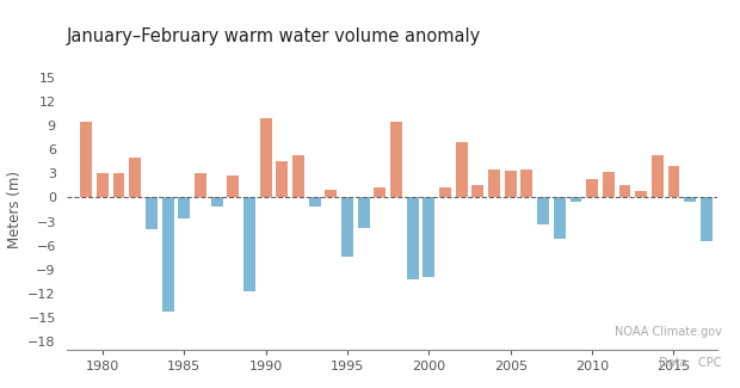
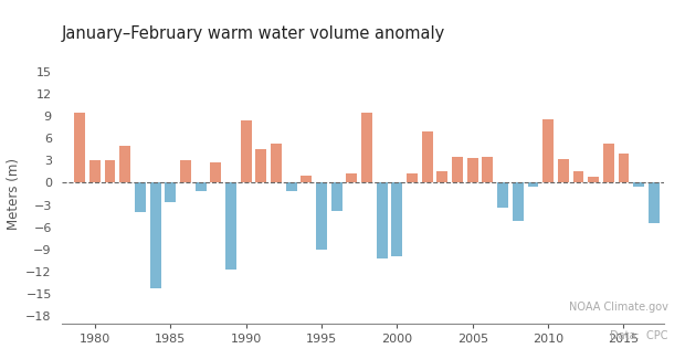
1990: 10.0 -> 8.4
1995: -7.4 -> -9.0
2010: 2.3 -> 8.6
